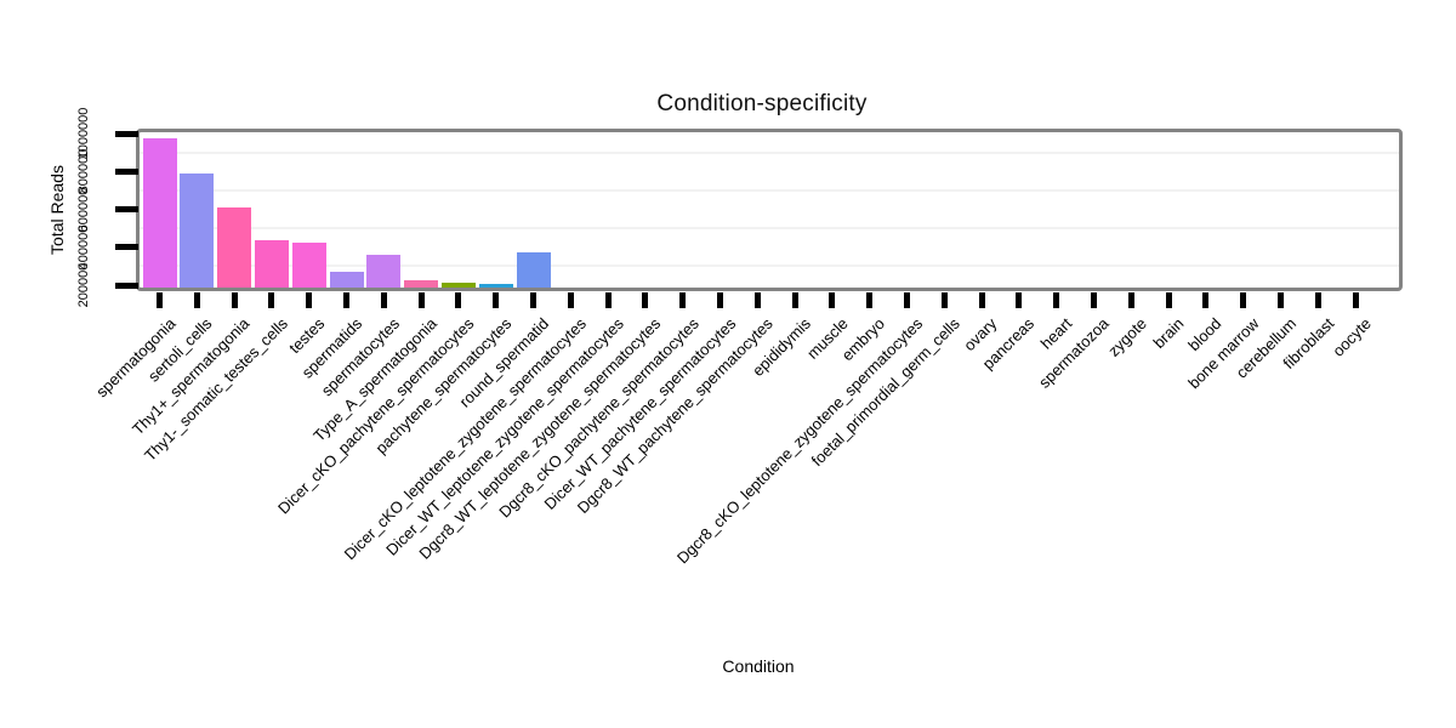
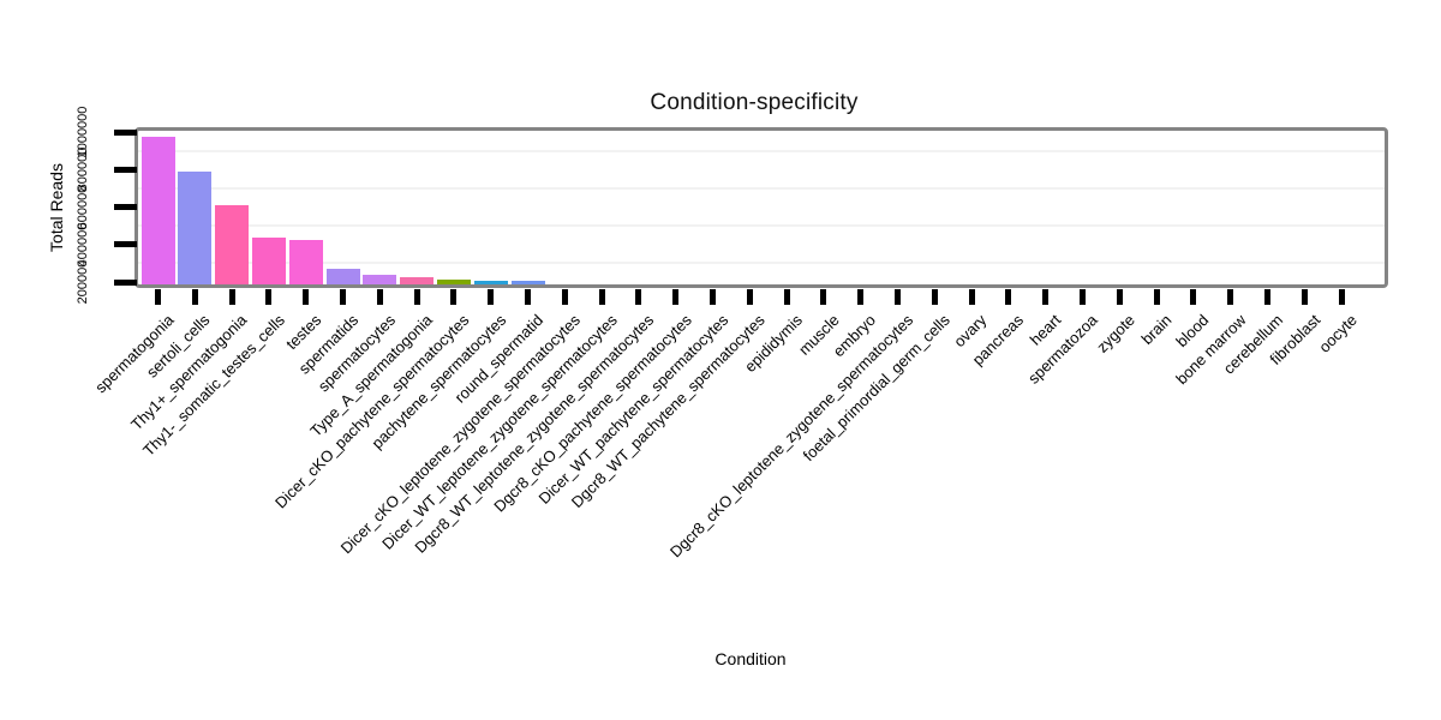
spermatocytes: 360000 -> 240000
round_spermatid: 370000 -> 210000
